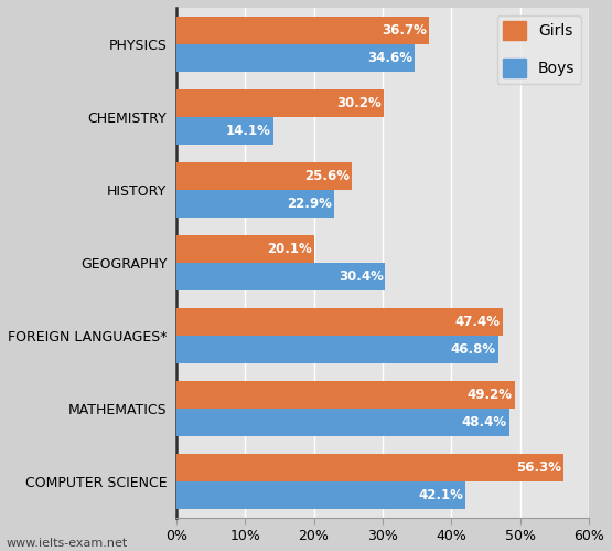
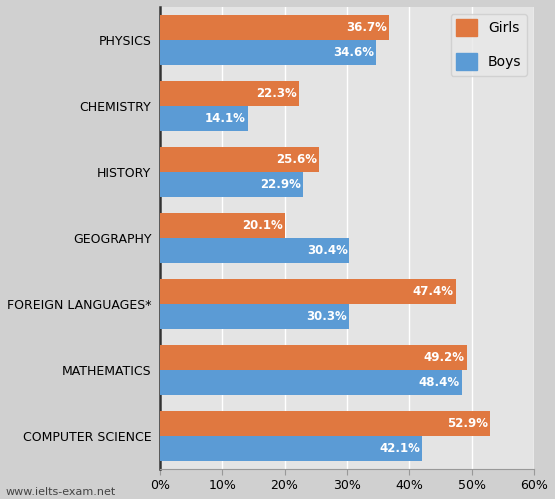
Girls/CHEMISTRY: 30.2% -> 22.3%
Boys/FOREIGN LANGUAGES*: 46.8% -> 30.3%
Girls/COMPUTER SCIENCE: 56.3% -> 52.9%
